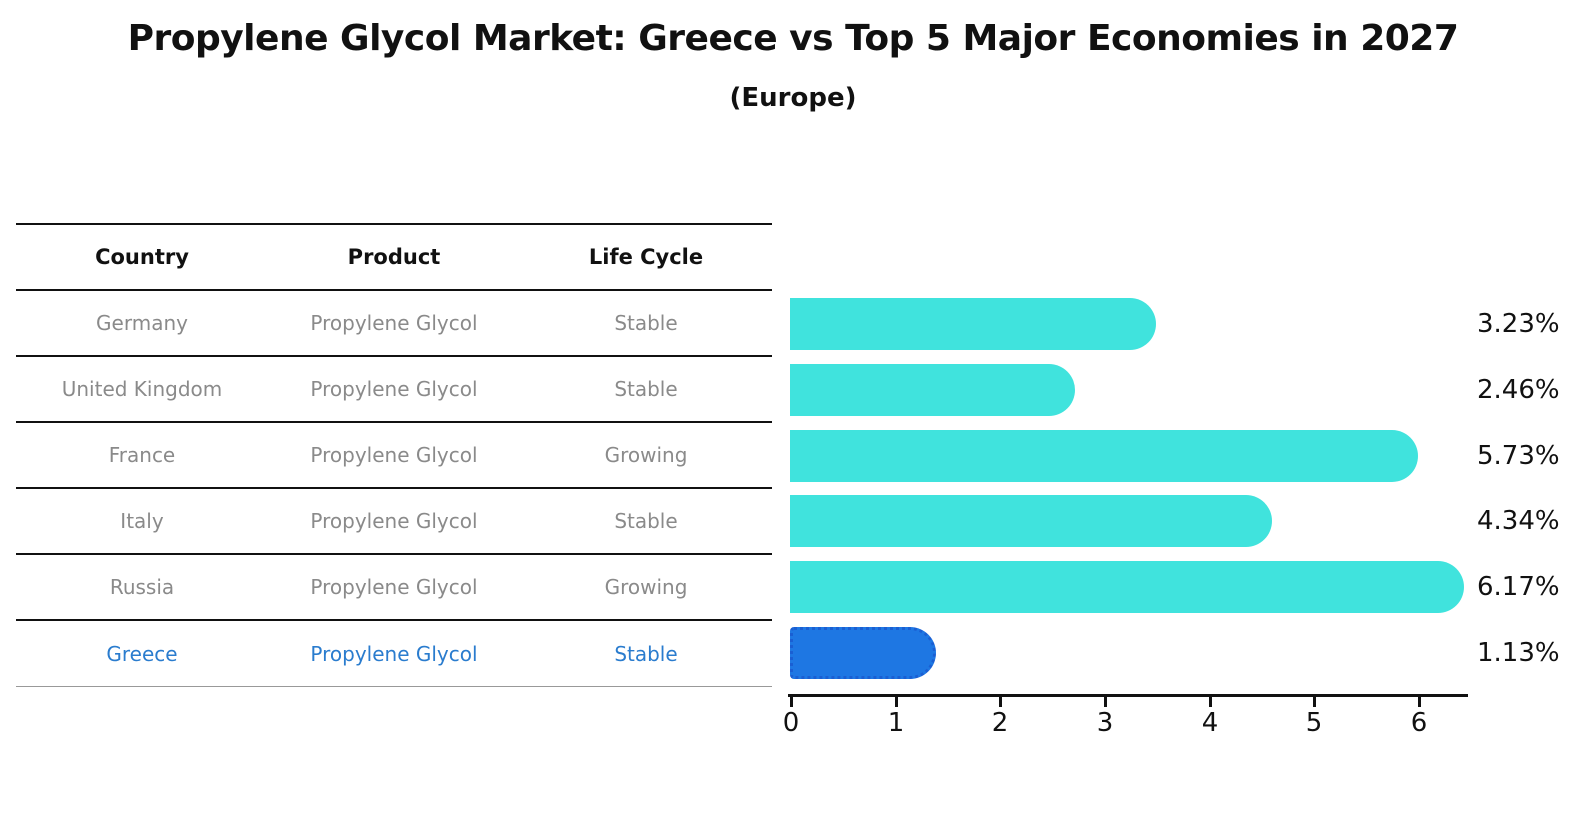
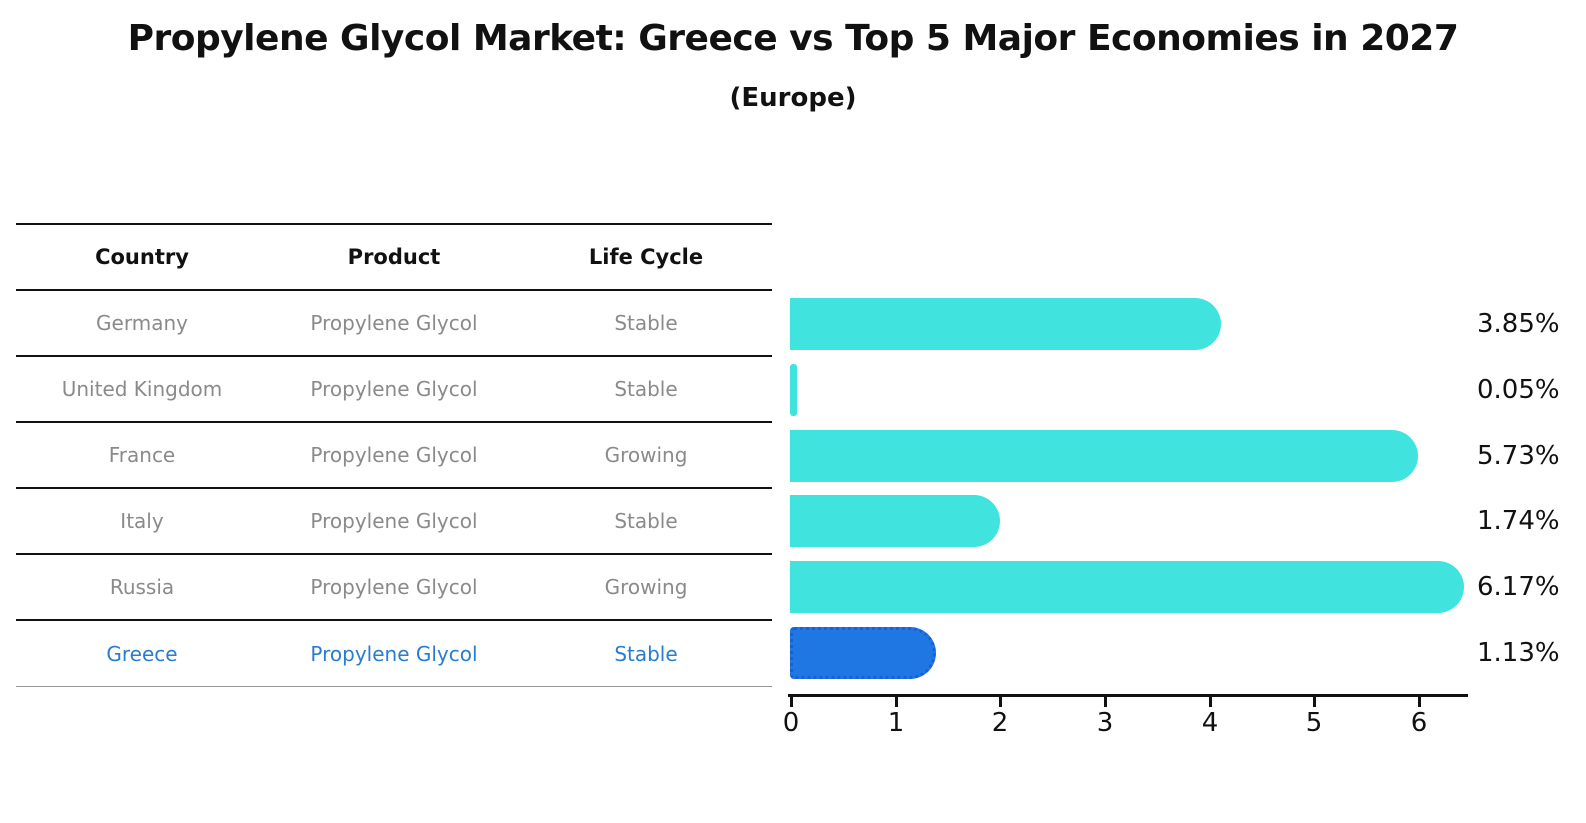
Germany: 3.23% -> 3.85%
United Kingdom: 2.46% -> 0.05%
Italy: 4.34% -> 1.74%
